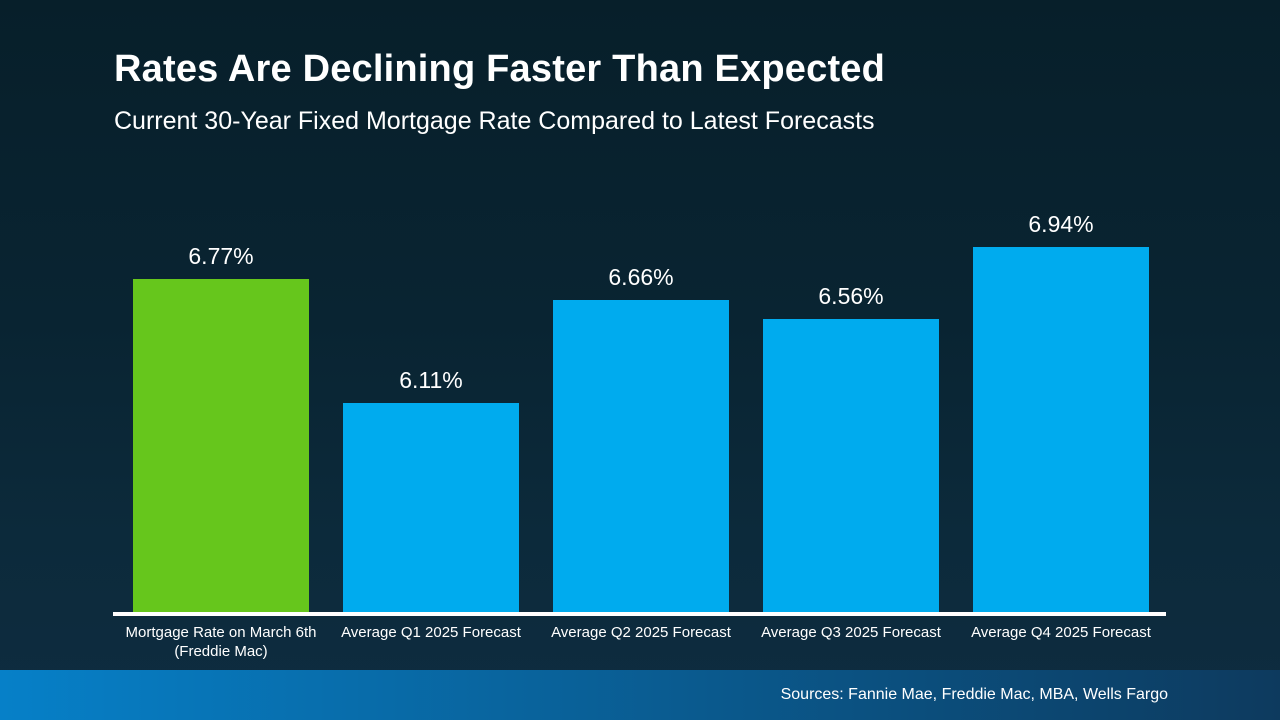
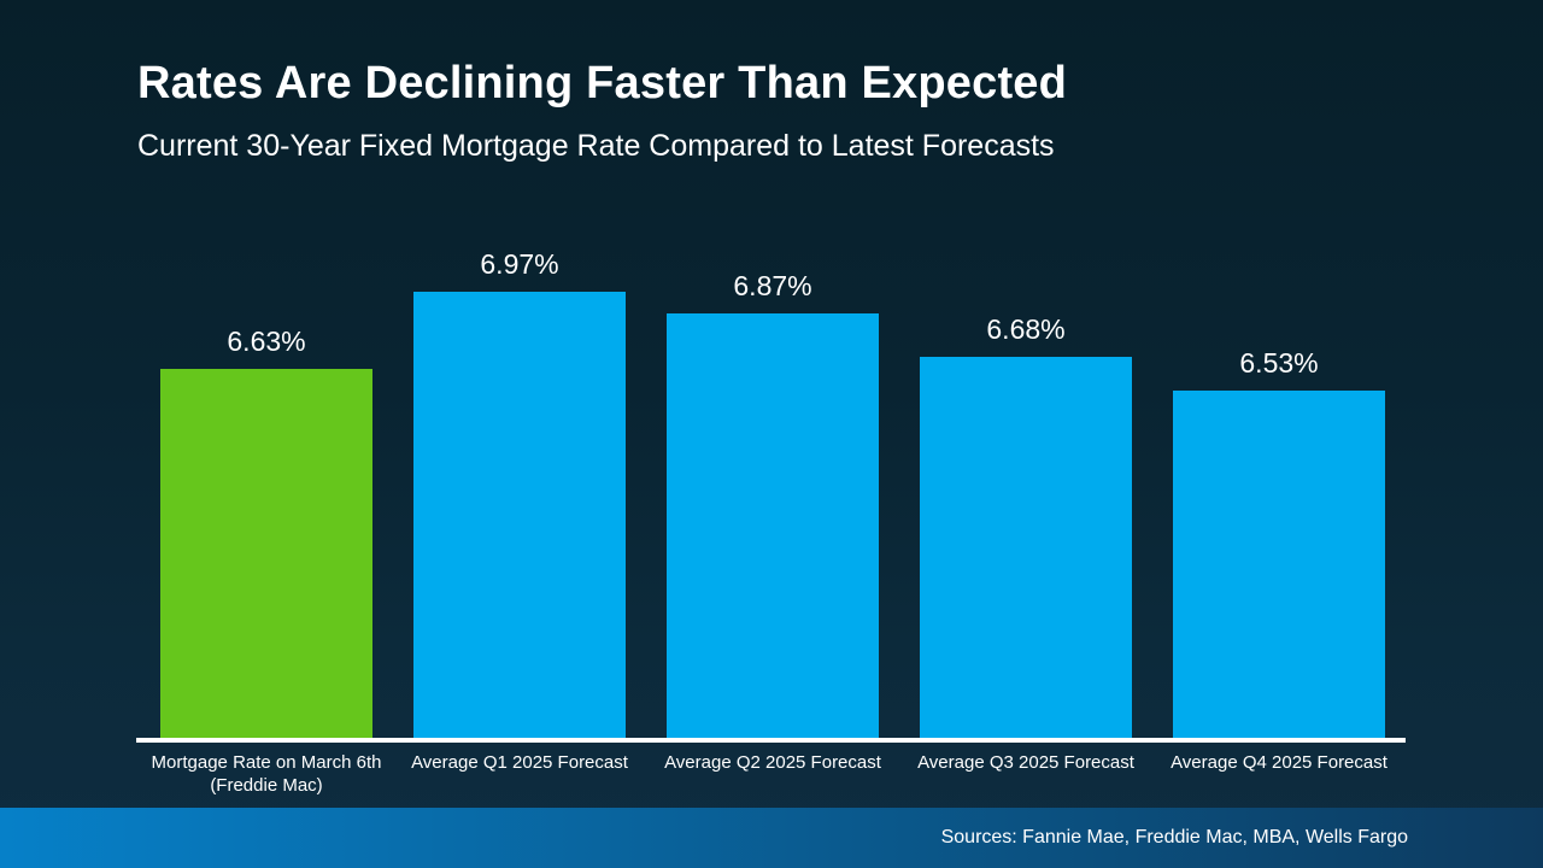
Mortgage Rate on March 6th (Freddie Mac): 6.77% -> 6.63%
Average Q1 2025 Forecast: 6.11% -> 6.97%
Average Q2 2025 Forecast: 6.66% -> 6.87%
Average Q3 2025 Forecast: 6.56% -> 6.68%
Average Q4 2025 Forecast: 6.94% -> 6.53%
